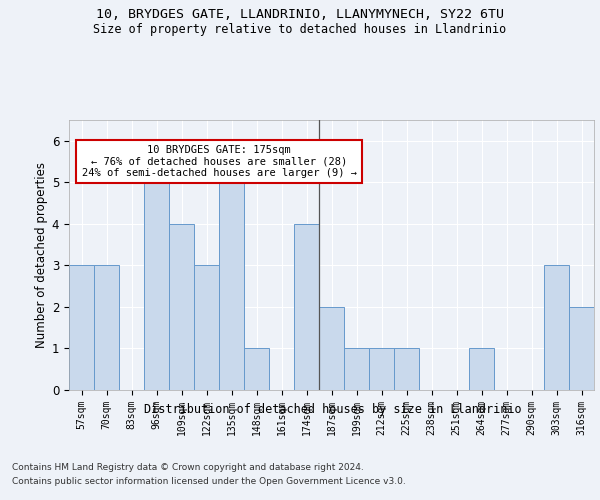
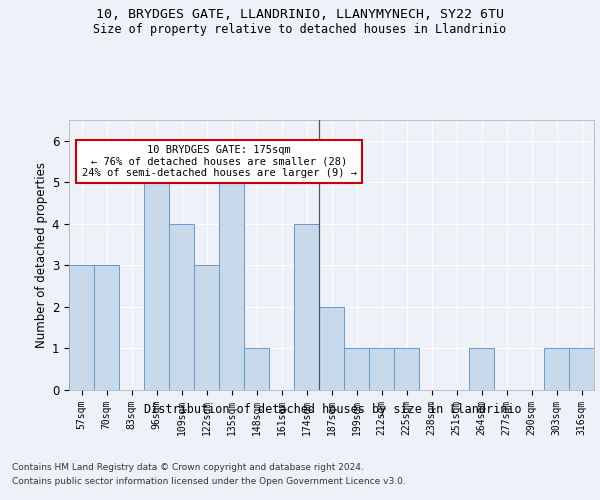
303sqm: 3 -> 1
316sqm: 2 -> 1
